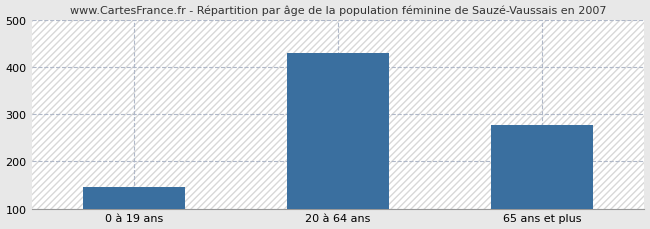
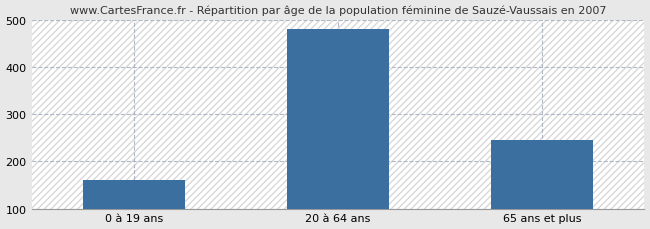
0 à 19 ans: 145 -> 160
20 à 64 ans: 430 -> 480
65 ans et plus: 278 -> 245
